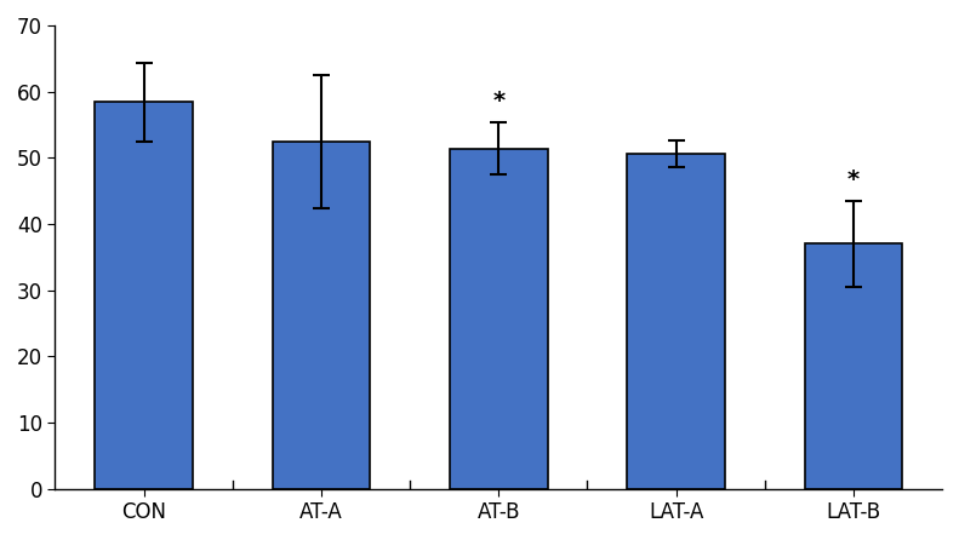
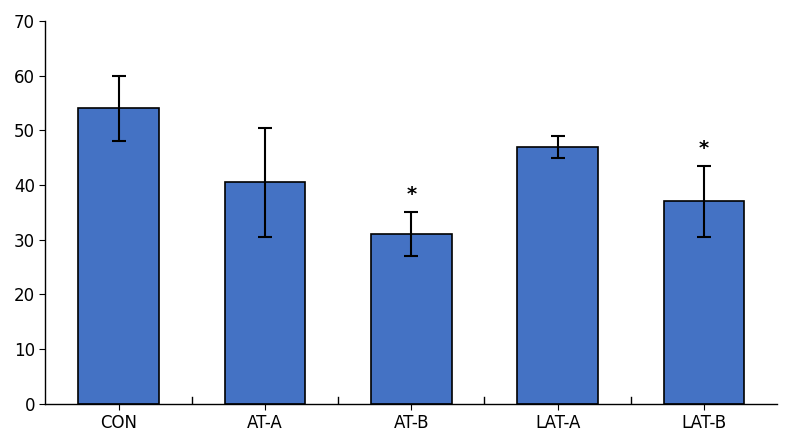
CON: 58.4 -> 54.0
AT-A: 52.4 -> 40.5
AT-B: 51.4 -> 31.0
LAT-A: 50.6 -> 47.0
